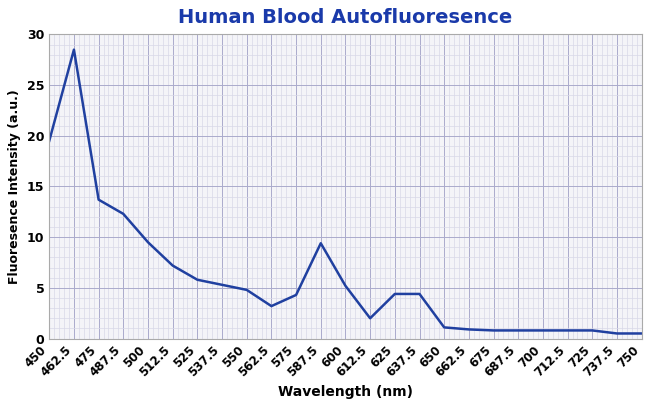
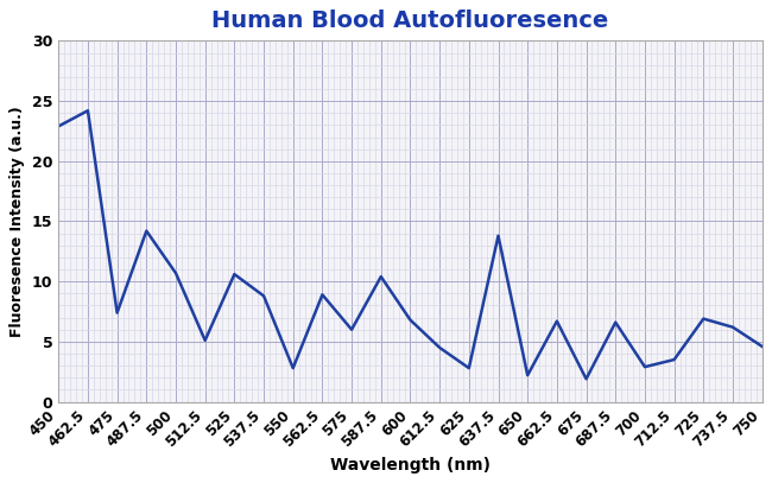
450: 19.5 -> 22.9
462.5: 28.5 -> 24.2
475: 13.7 -> 7.4
487.5: 12.3 -> 14.2
500: 9.5 -> 10.7
512.5: 7.2 -> 5.1
525: 5.8 -> 10.6
537.5: 5.3 -> 8.8
550: 4.8 -> 2.8
562.5: 3.2 -> 8.9
575: 4.3 -> 6.0
587.5: 9.4 -> 10.4
600: 5.2 -> 6.8
612.5: 2.0 -> 4.5
625: 4.4 -> 2.8
637.5: 4.4 -> 13.8
650: 1.1 -> 2.2
662.5: 0.9 -> 6.7
675: 0.8 -> 1.9
687.5: 0.8 -> 6.6
700: 0.8 -> 2.9
712.5: 0.8 -> 3.5
725: 0.8 -> 6.9
737.5: 0.5 -> 6.2
750: 0.5 -> 4.6
